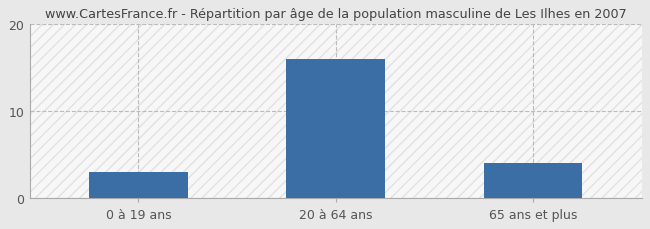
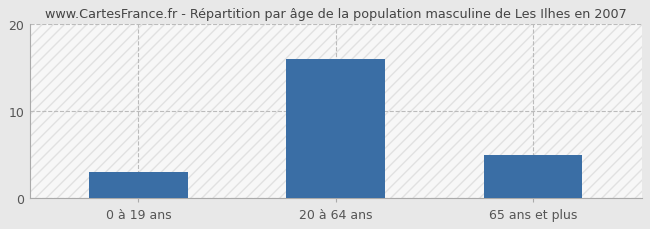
65 ans et plus: 4 -> 5
